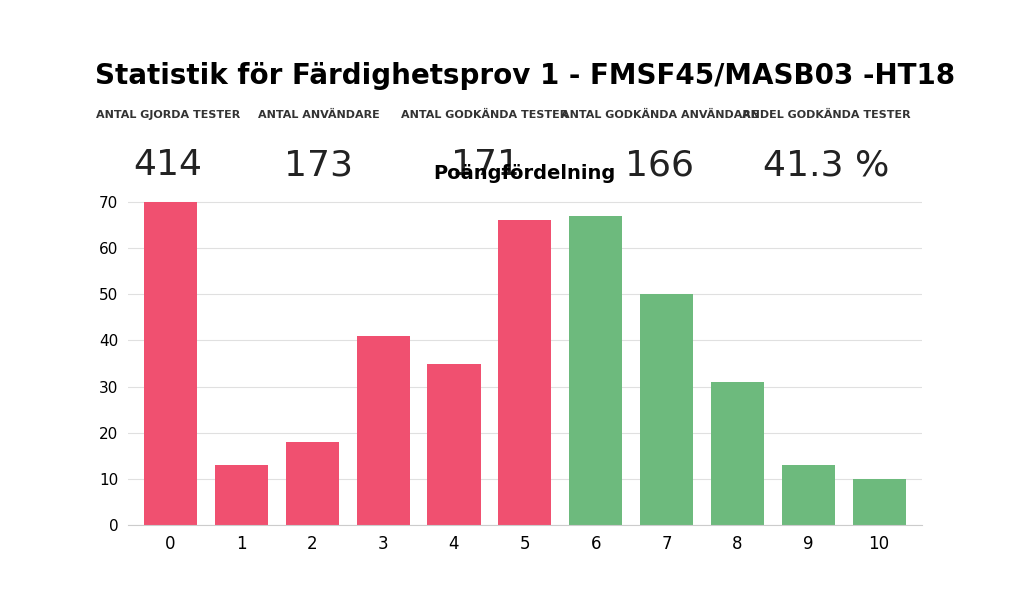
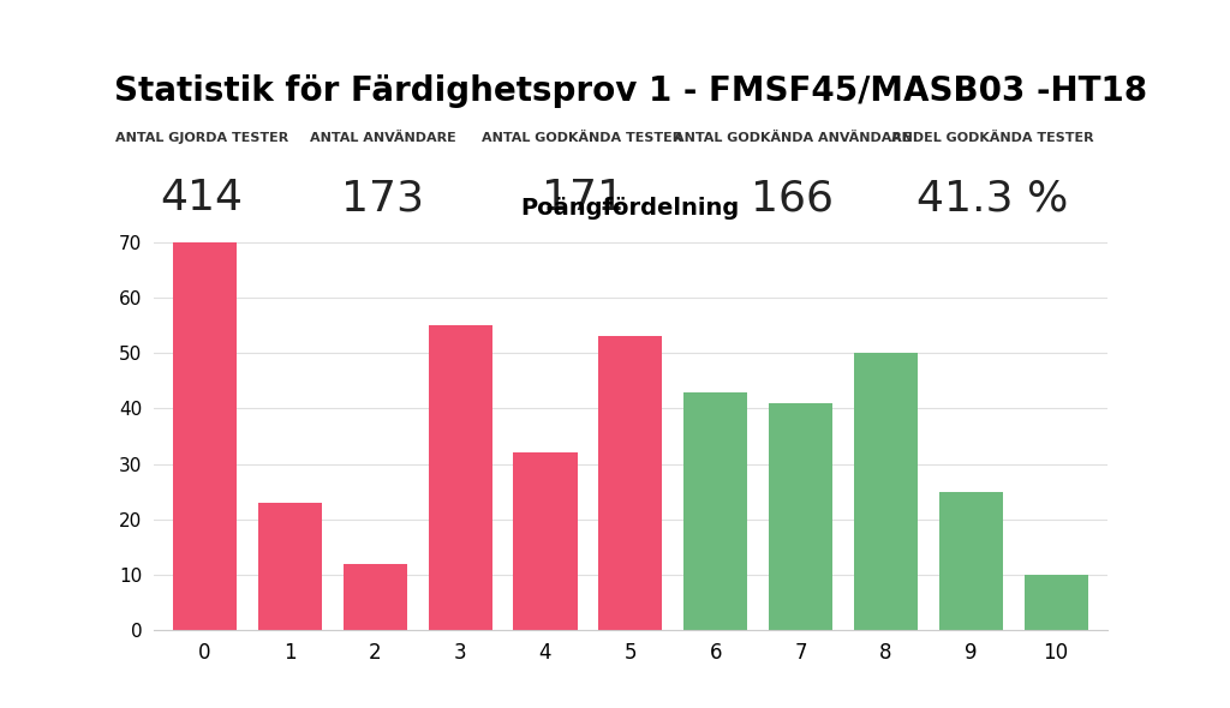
1: 13 -> 23
2: 18 -> 12
3: 41 -> 55
4: 35 -> 32
5: 66 -> 53
6: 67 -> 43
7: 50 -> 41
8: 31 -> 50
9: 13 -> 25
